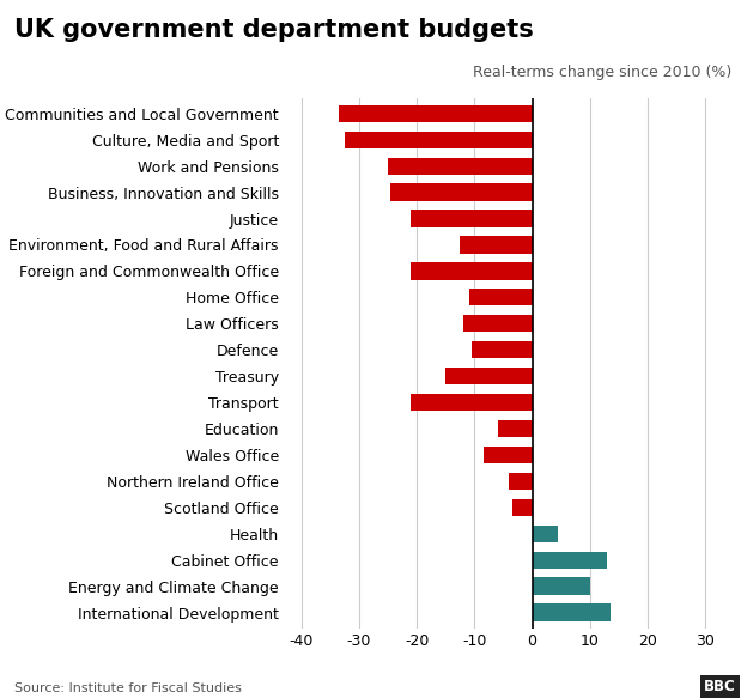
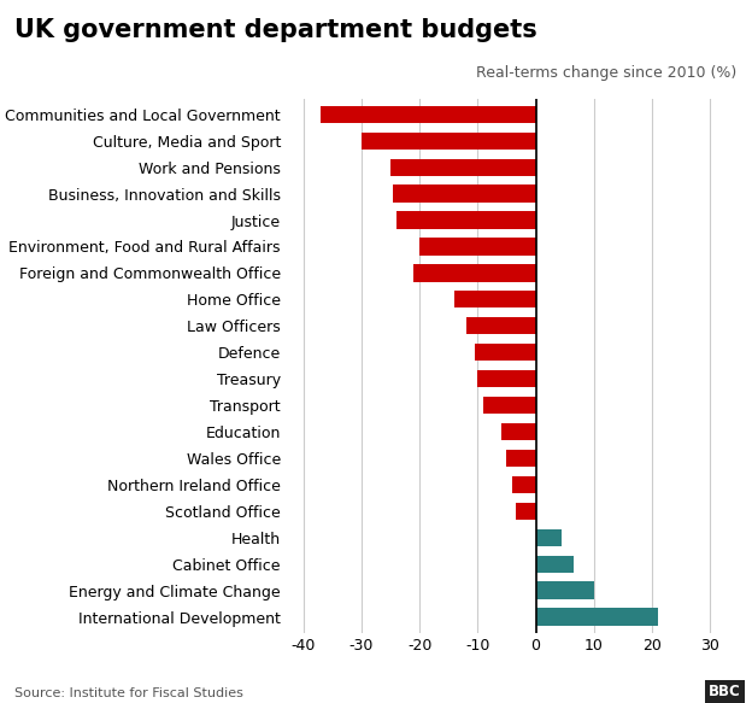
Communities and Local Government: -33.5 -> -37.0
Culture, Media and Sport: -32.5 -> -30.0
Justice: -21.0 -> -24.0
Environment, Food and Rural Affairs: -12.5 -> -20.0
Home Office: -11.0 -> -14.0
Treasury: -15.0 -> -10.0
Transport: -21.0 -> -9.0
Wales Office: -8.5 -> -5.0
Cabinet Office: 13.0 -> 6.5
International Development: 13.5 -> 21.0
